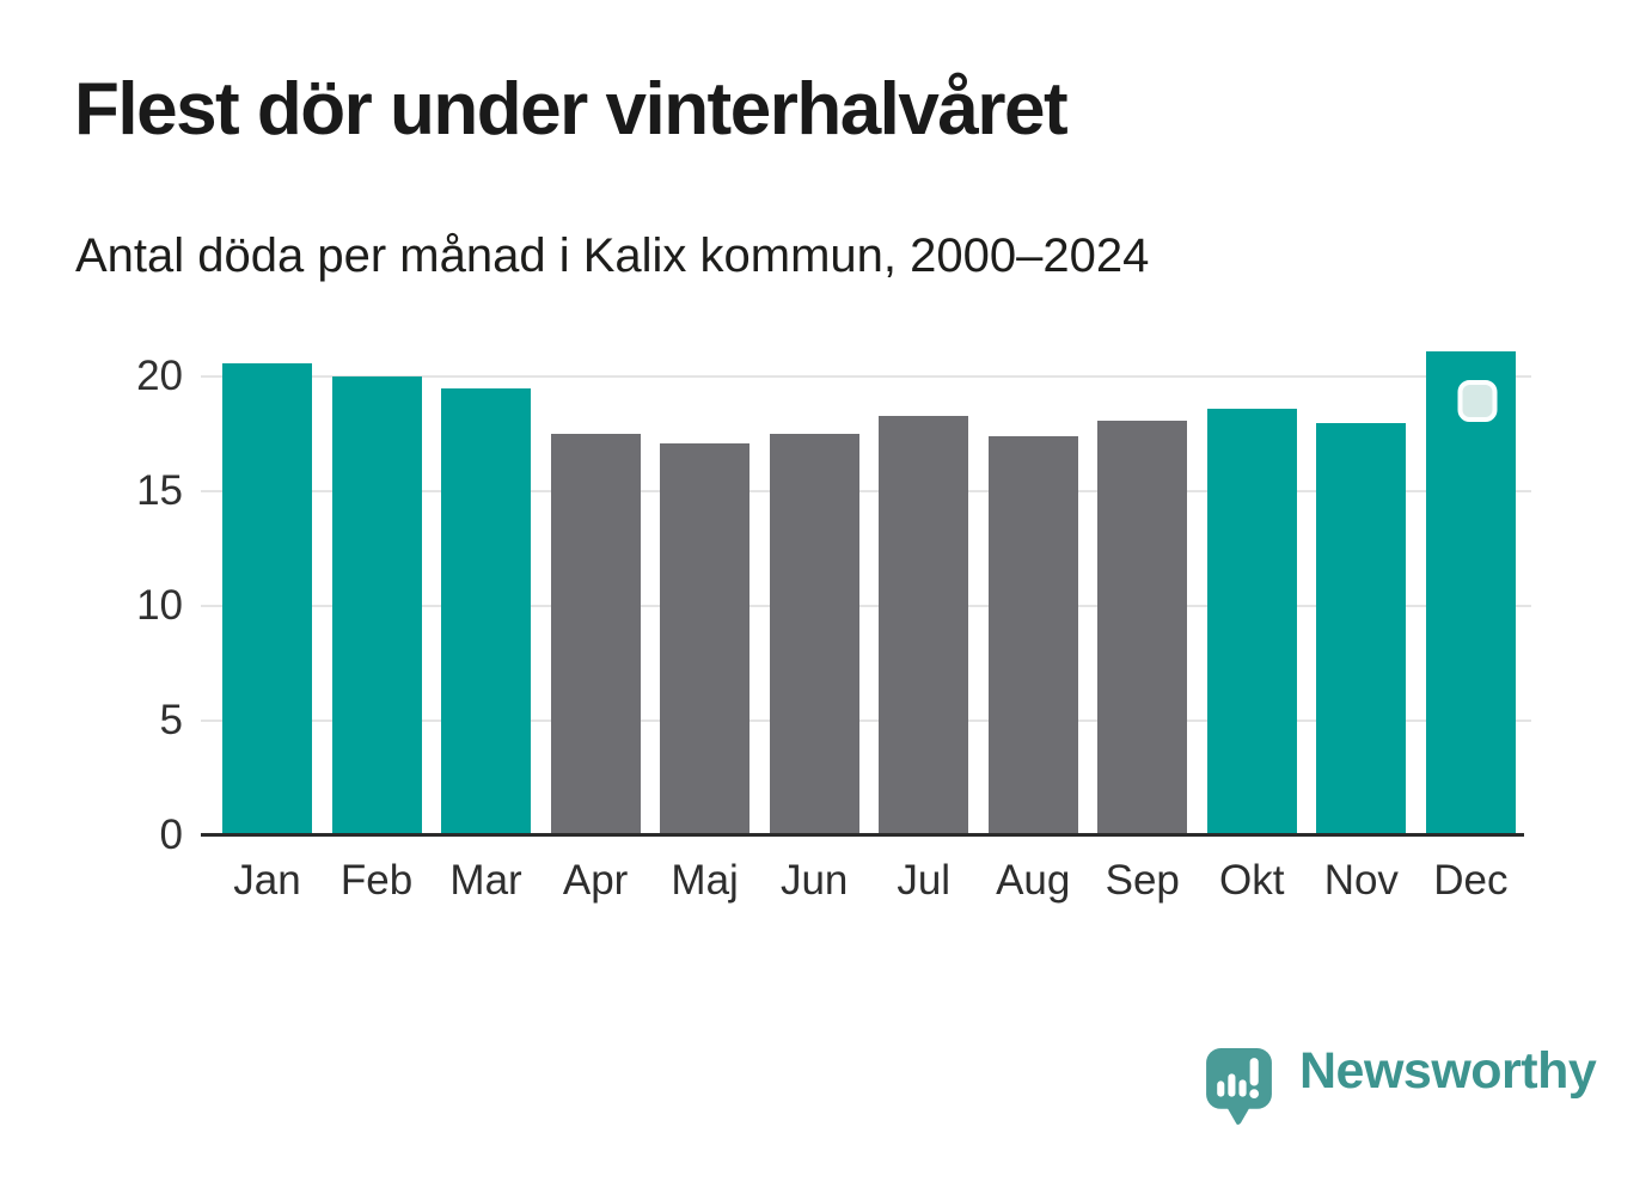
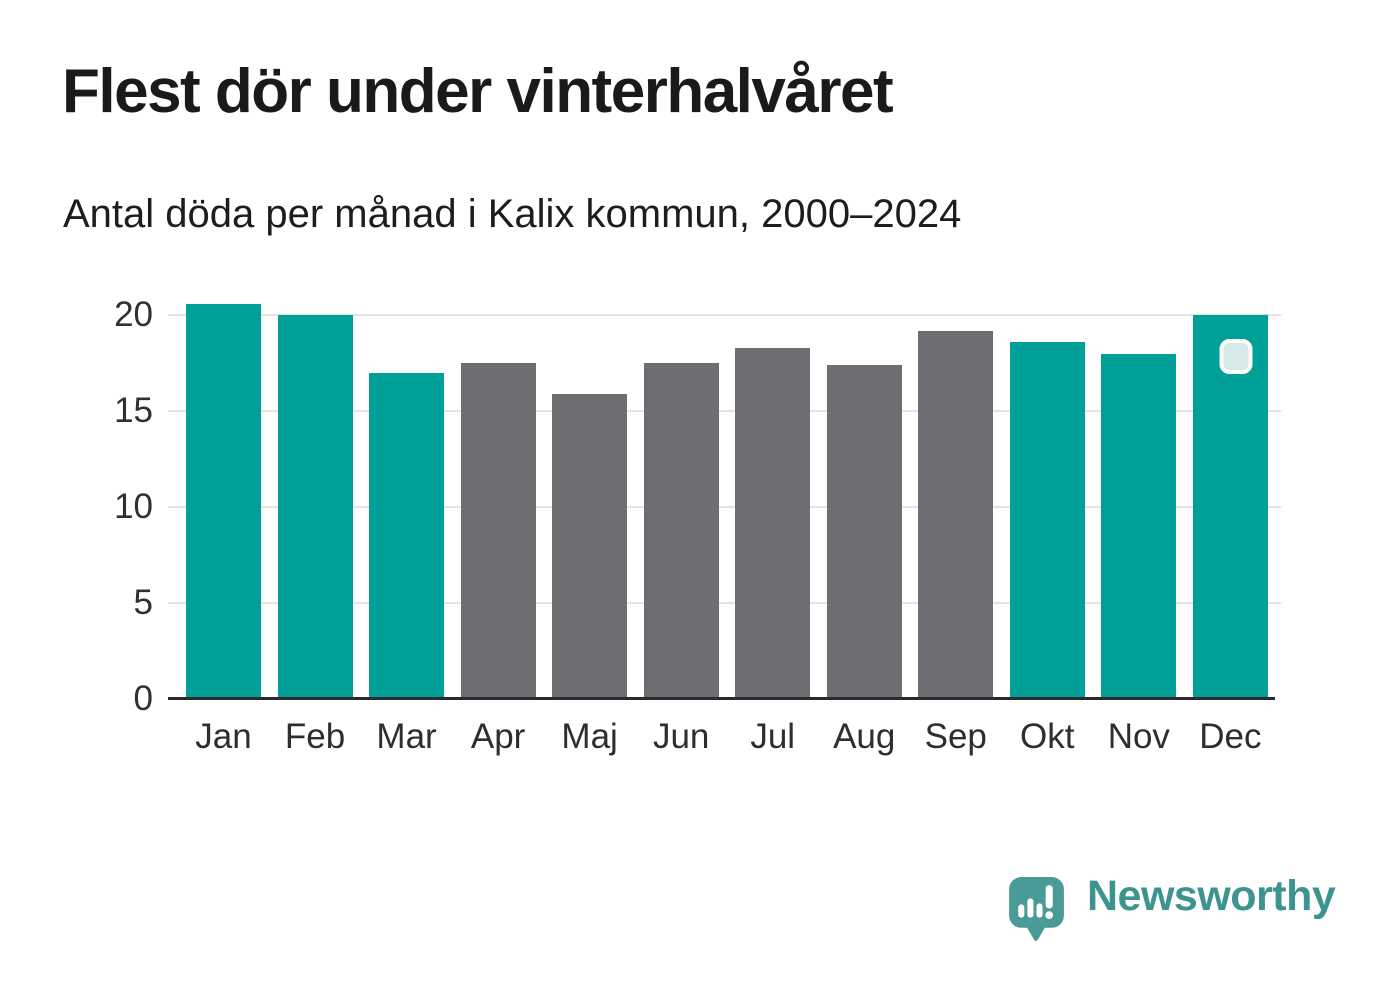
Mar: 19.5 -> 17.0
Maj: 17.1 -> 15.9
Sep: 18.1 -> 19.2
Dec: 21.1 -> 20.0
